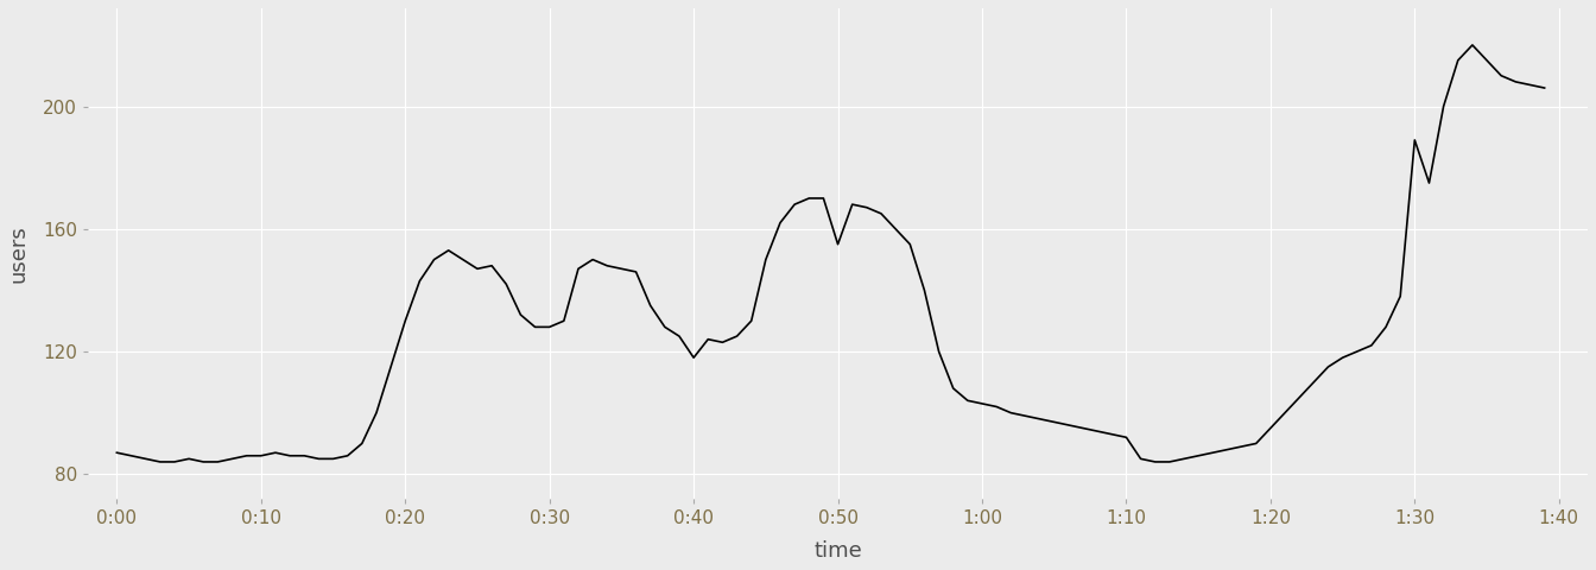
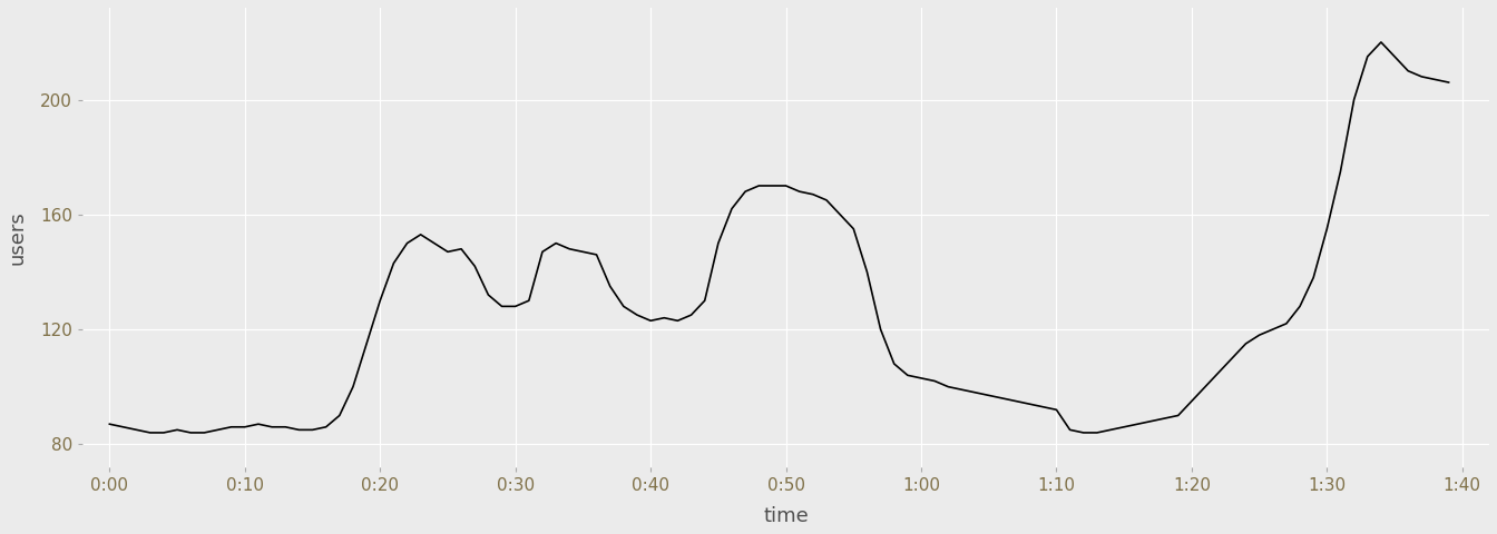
0:40: 118 -> 123
0:50: 155 -> 170
1:30: 189 -> 155
